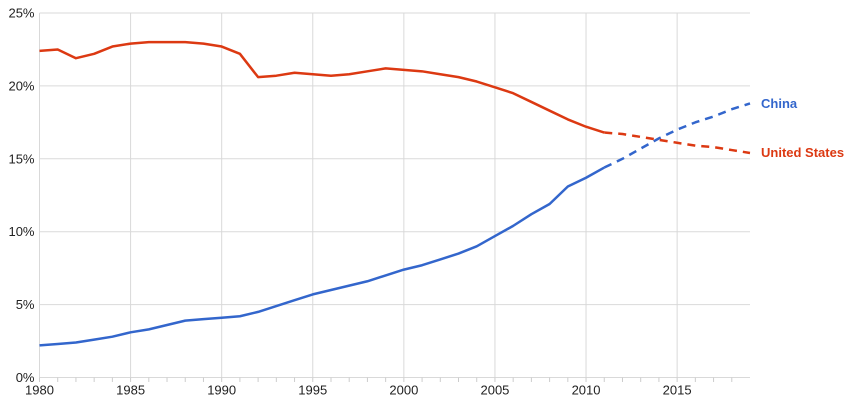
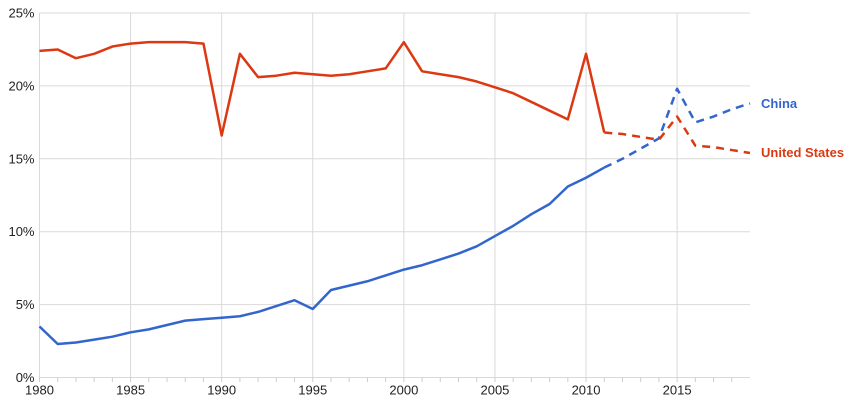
China/1980: 2.2% -> 3.5%
United States/1990: 22.7% -> 16.6%
China/1995: 5.7% -> 4.7%
United States/2000: 21.1% -> 23.0%
United States/2010: 17.2% -> 22.2%
China/2015: 17.0% -> 19.8%
United States/2015: 16.1% -> 17.9%
